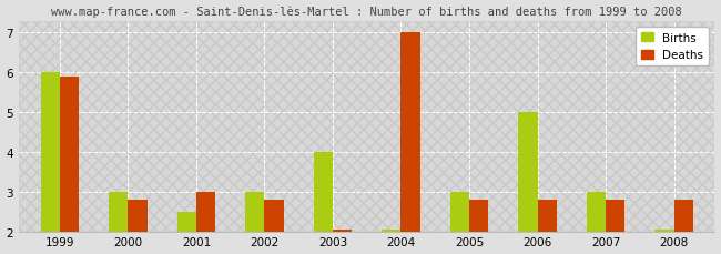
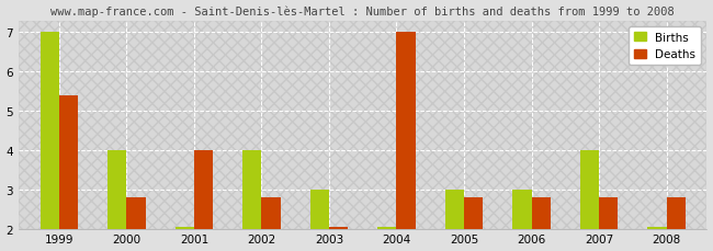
Births/1999: 6.00 -> 7.00
Deaths/1999: 5.90 -> 5.40
Births/2000: 3.00 -> 4.00
Births/2001: 2.50 -> 2.05
Deaths/2001: 3.00 -> 4.00
Births/2002: 3.00 -> 4.00
Births/2003: 4.00 -> 3.00
Births/2006: 5.00 -> 3.00
Births/2007: 3.00 -> 4.00
